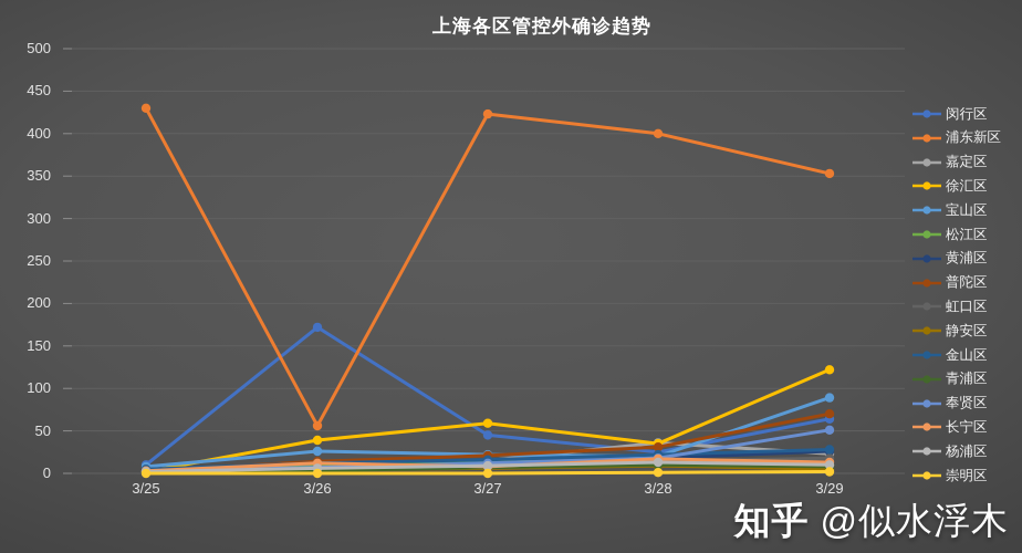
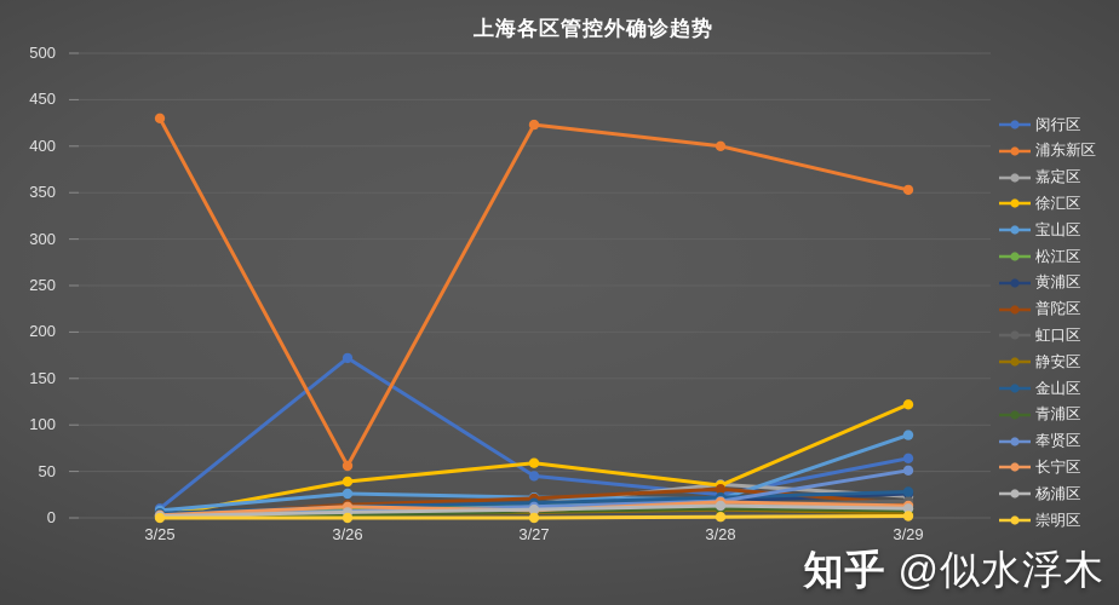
普陀区/3/29: 70 -> 20
